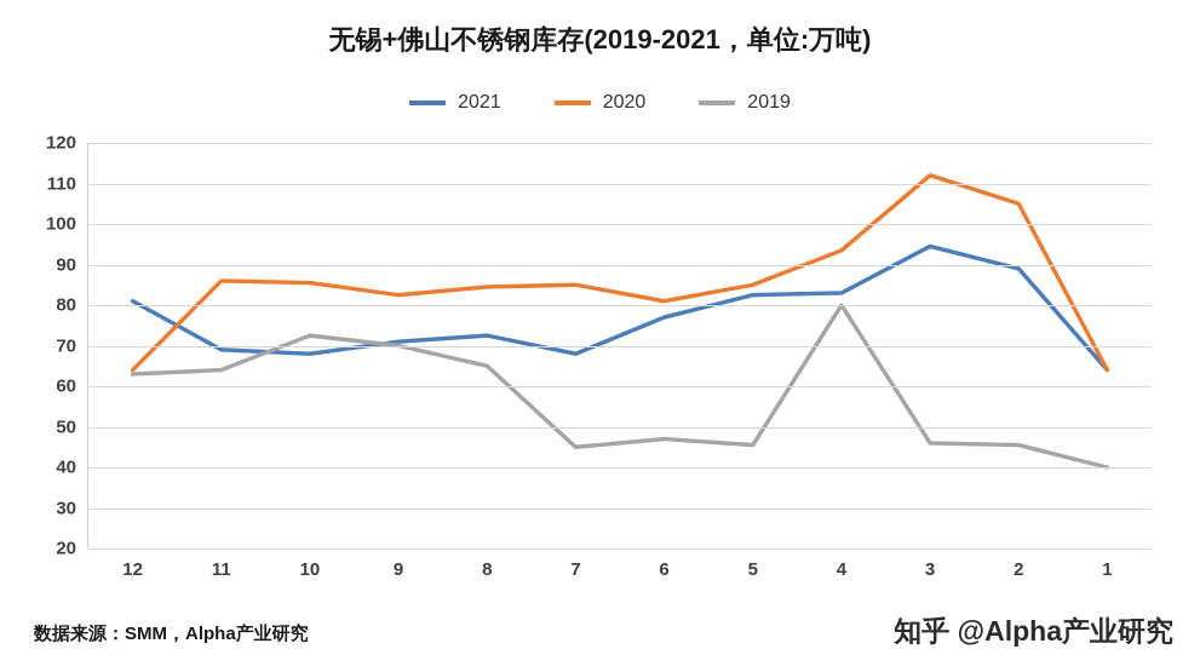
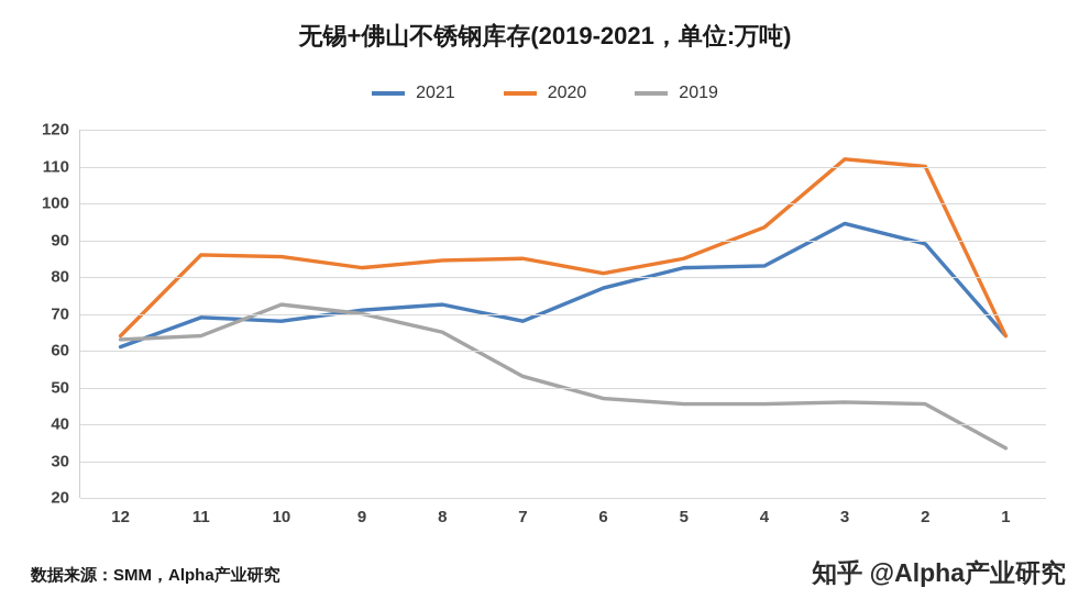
2021/12: 81 -> 61
2019/7: 45 -> 53
2019/4: 80 -> 46
2020/2: 105 -> 110
2019/1: 40 -> 34
